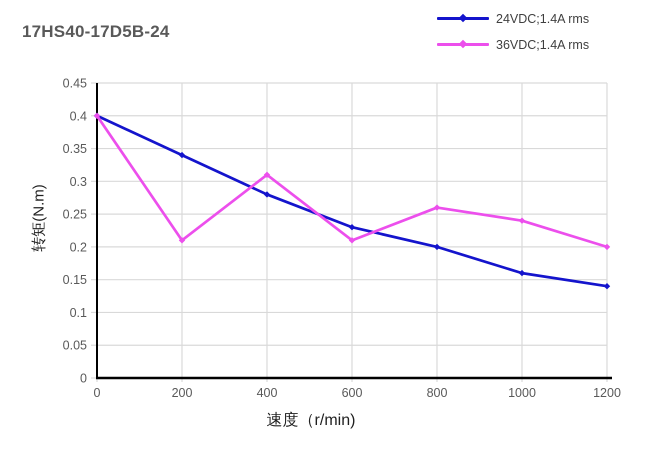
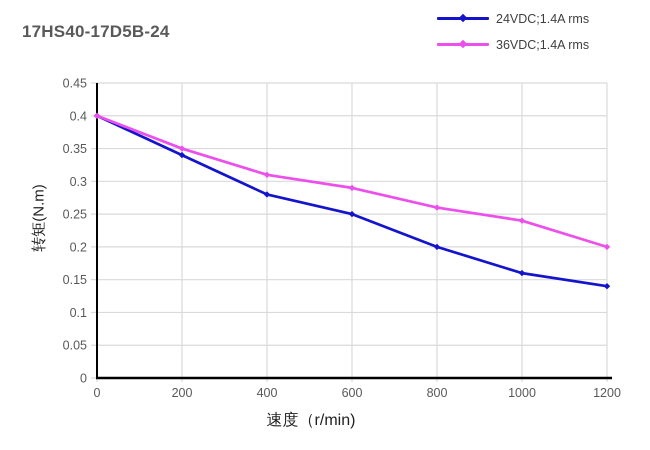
36VDC;1.4A rms/200: 0.21 -> 0.35
24VDC;1.4A rms/600: 0.23 -> 0.25
36VDC;1.4A rms/600: 0.21 -> 0.29
